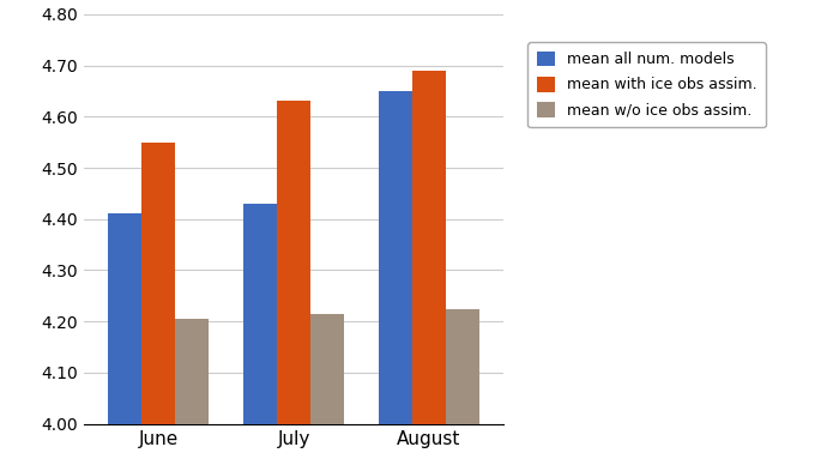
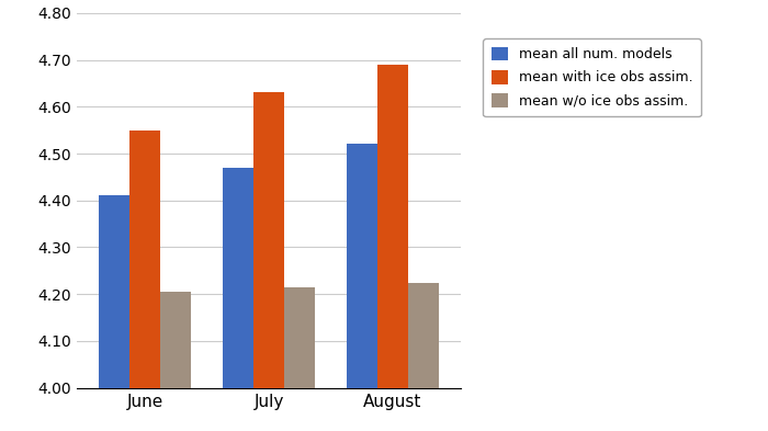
mean all num. models/July: 4.43 -> 4.47
mean all num. models/August: 4.65 -> 4.52
